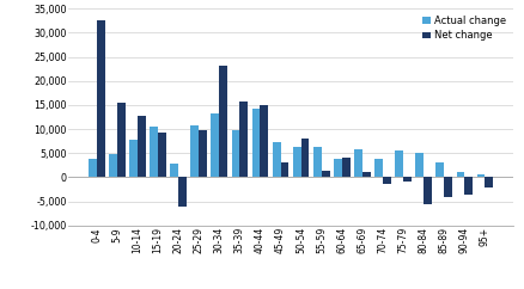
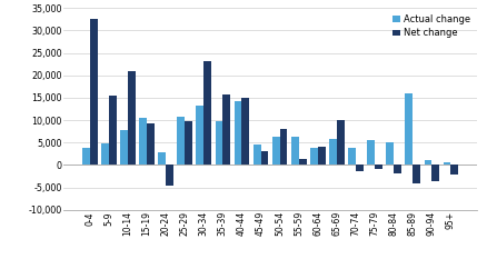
Net change/10-14: 12,800 -> 21,000
Net change/20-24: -6,000 -> -4,500
Actual change/45-49: 7,300 -> 4,500
Net change/65-69: 1,000 -> 10,000
Net change/80-84: -5,700 -> -2,000
Actual change/85-89: 3,100 -> 16,000
